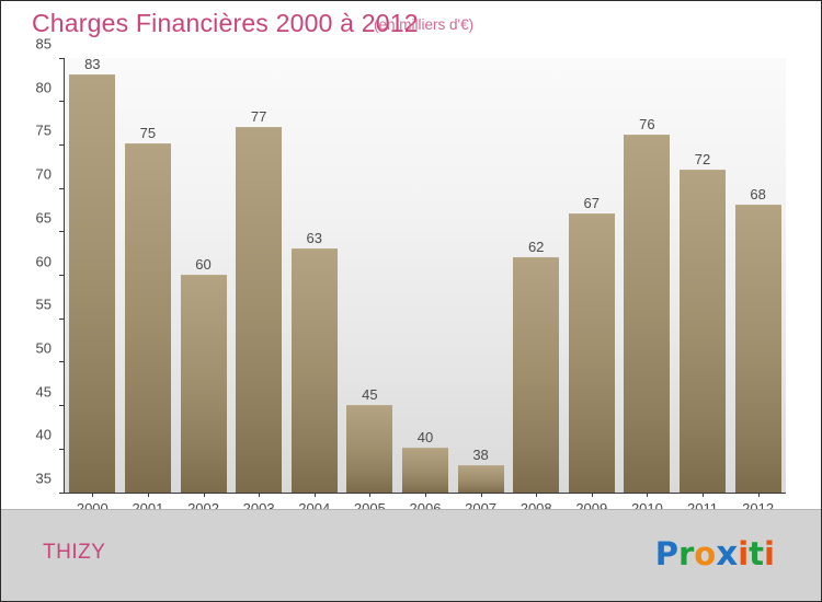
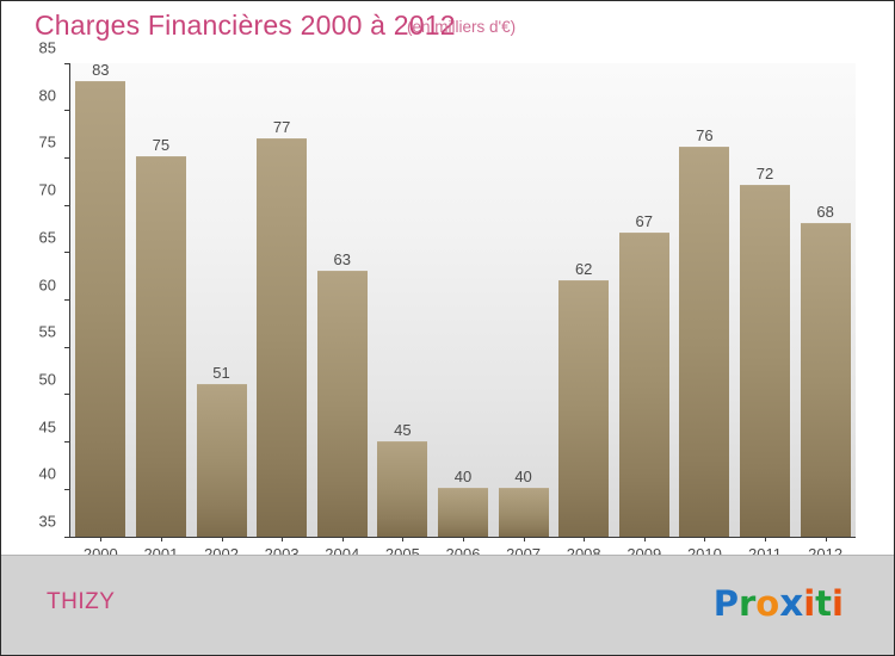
2002: 60 -> 51
2007: 38 -> 40
